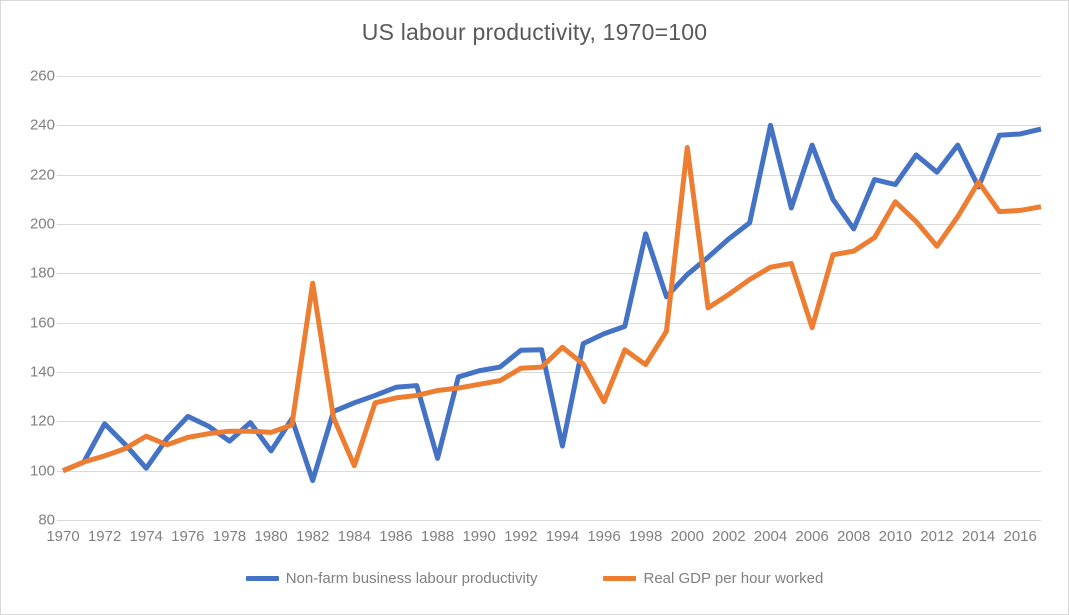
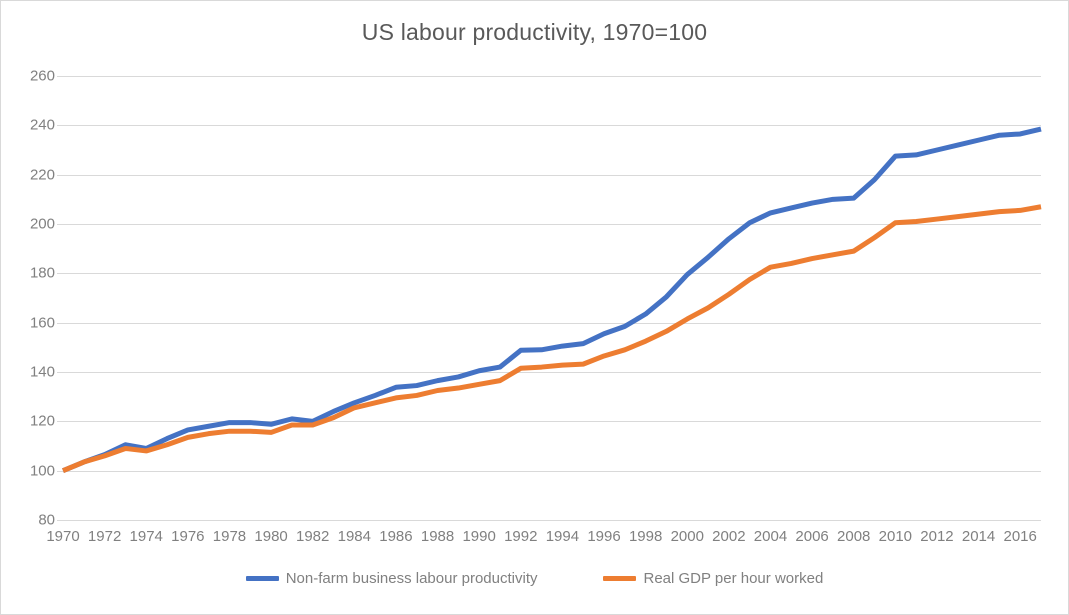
Non-farm business labour productivity/1972: 119 -> 106
Non-farm business labour productivity/1974: 101 -> 109
Real GDP per hour worked/1974: 114 -> 108
Non-farm business labour productivity/1976: 122 -> 116
Non-farm business labour productivity/1978: 112 -> 120
Non-farm business labour productivity/1980: 108 -> 119
Non-farm business labour productivity/1982: 96 -> 120
Real GDP per hour worked/1982: 176 -> 118
Real GDP per hour worked/1984: 102 -> 126
Non-farm business labour productivity/1988: 105 -> 136
Non-farm business labour productivity/1994: 110 -> 150
Real GDP per hour worked/1994: 150 -> 143
Real GDP per hour worked/1996: 128 -> 146
Non-farm business labour productivity/1998: 196 -> 164
Real GDP per hour worked/1998: 143 -> 152
Real GDP per hour worked/2000: 231 -> 162
Non-farm business labour productivity/2004: 240 -> 204
Non-farm business labour productivity/2006: 232 -> 208
Real GDP per hour worked/2006: 158 -> 186
Non-farm business labour productivity/2008: 198 -> 210
Non-farm business labour productivity/2010: 216 -> 228
Real GDP per hour worked/2010: 209 -> 200
Non-farm business labour productivity/2012: 221 -> 230
Real GDP per hour worked/2012: 191 -> 202
Non-farm business labour productivity/2014: 215 -> 234
Real GDP per hour worked/2014: 217 -> 204
